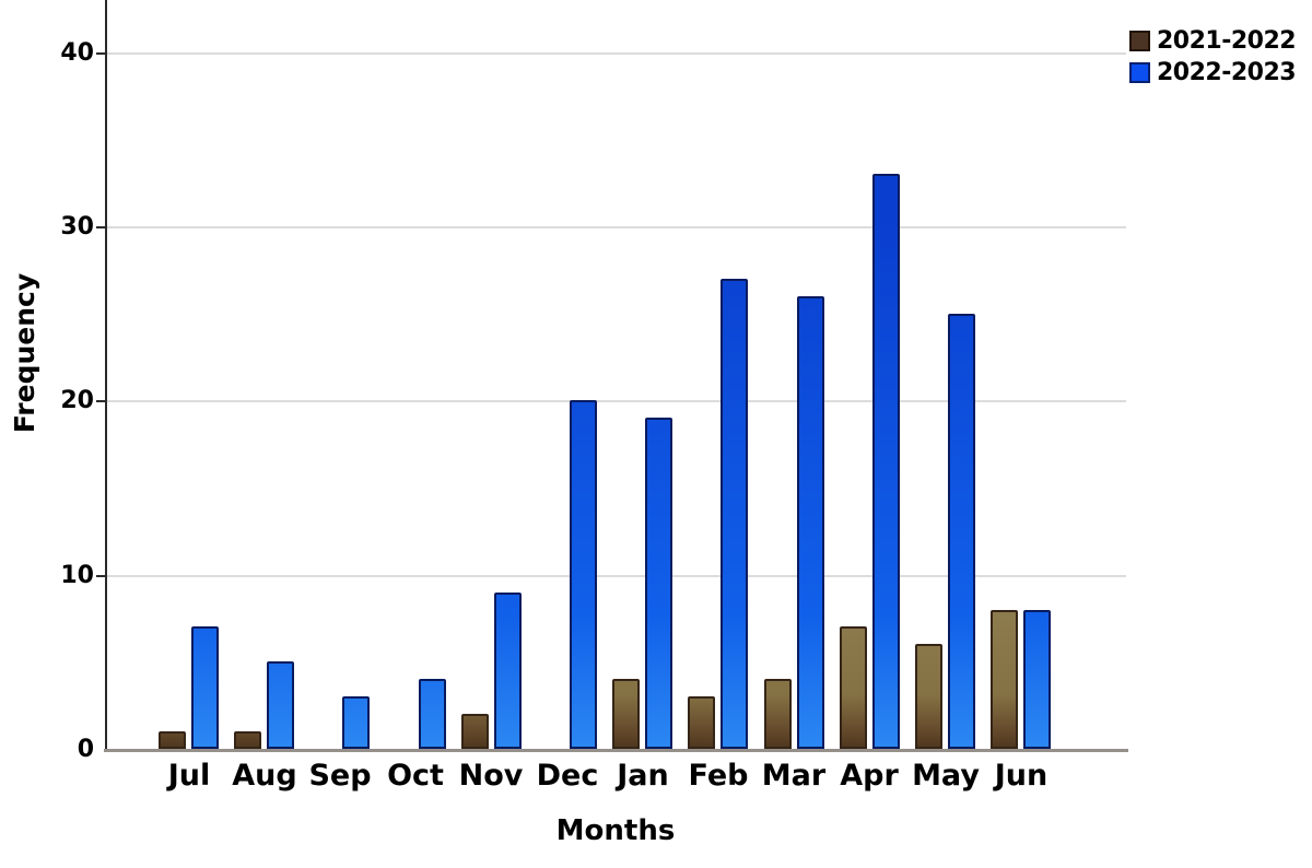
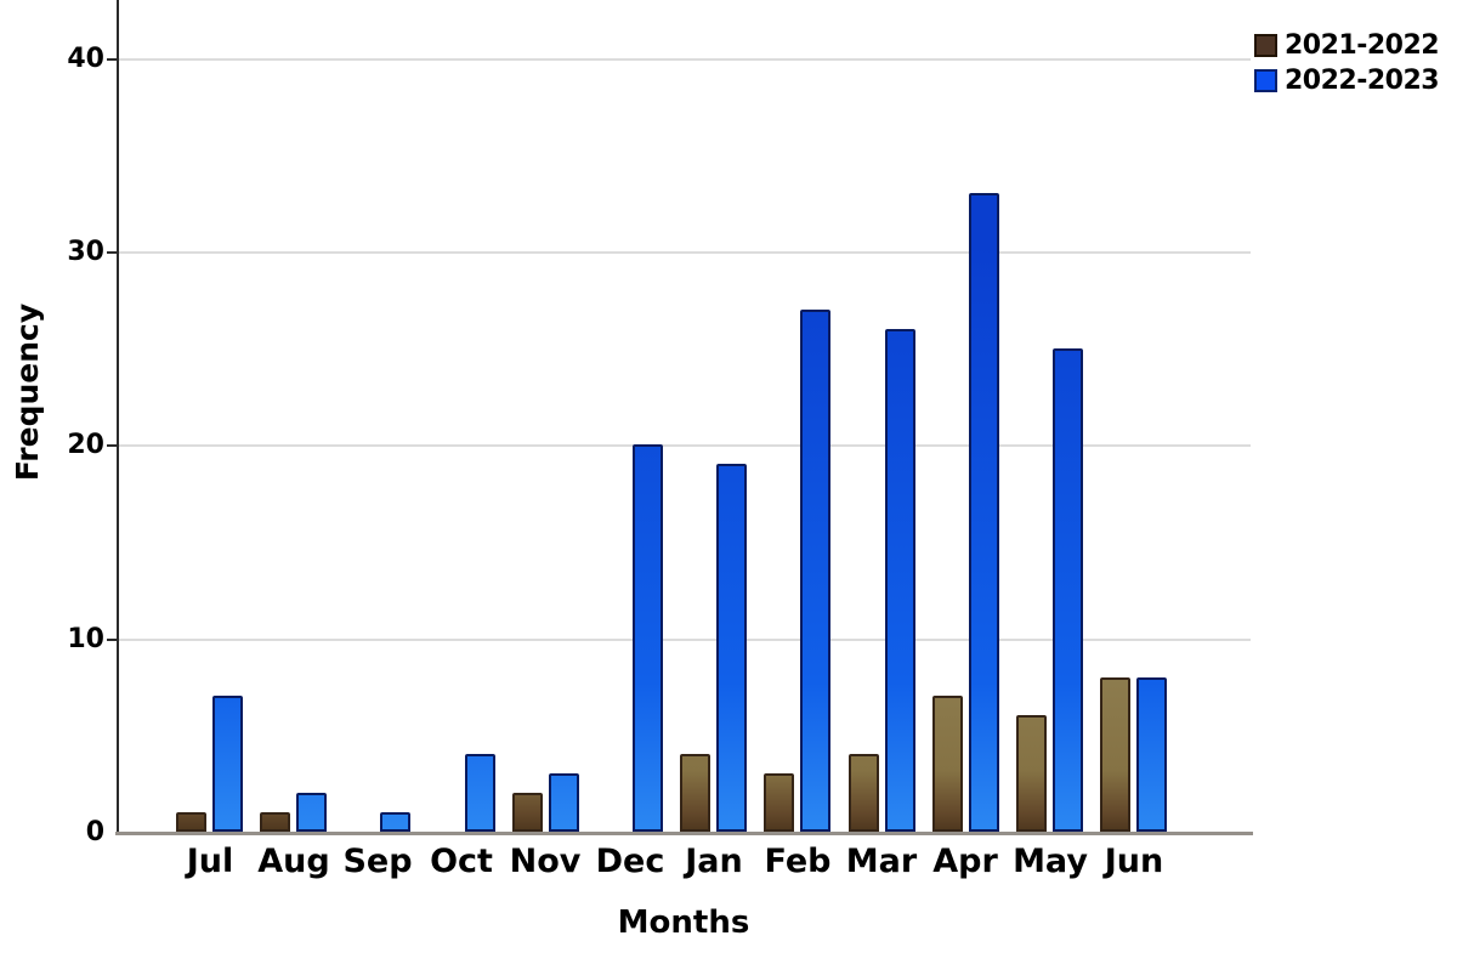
2022-2023/Aug: 5 -> 2
2022-2023/Sep: 3 -> 1
2022-2023/Nov: 9 -> 3
